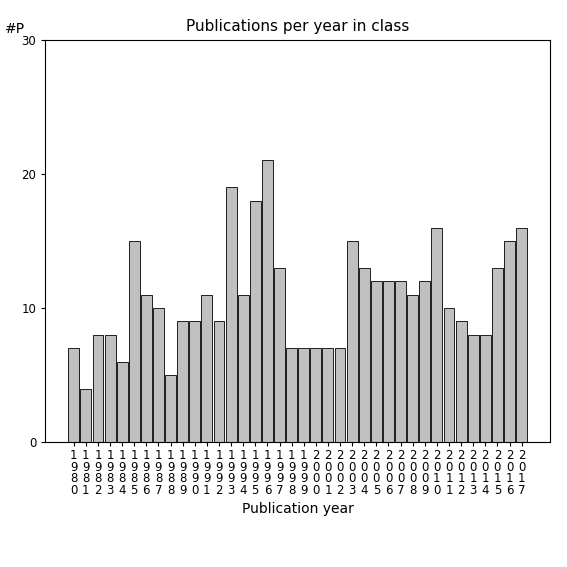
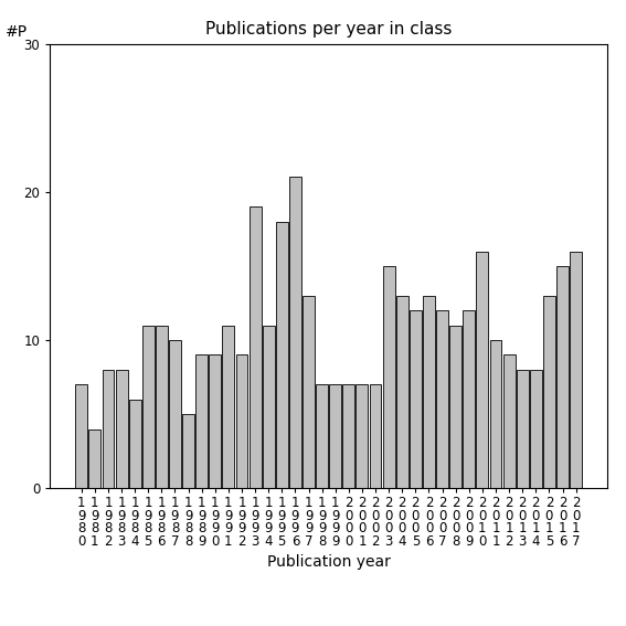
1 9 8 5: 15 -> 11
2 0 0 6: 12 -> 13
